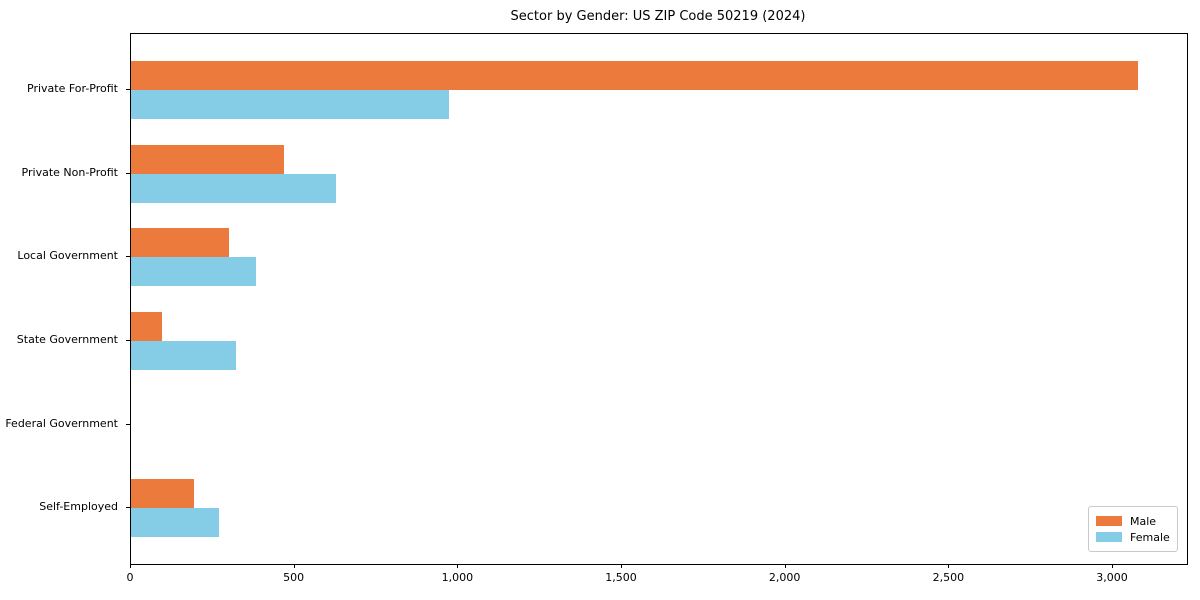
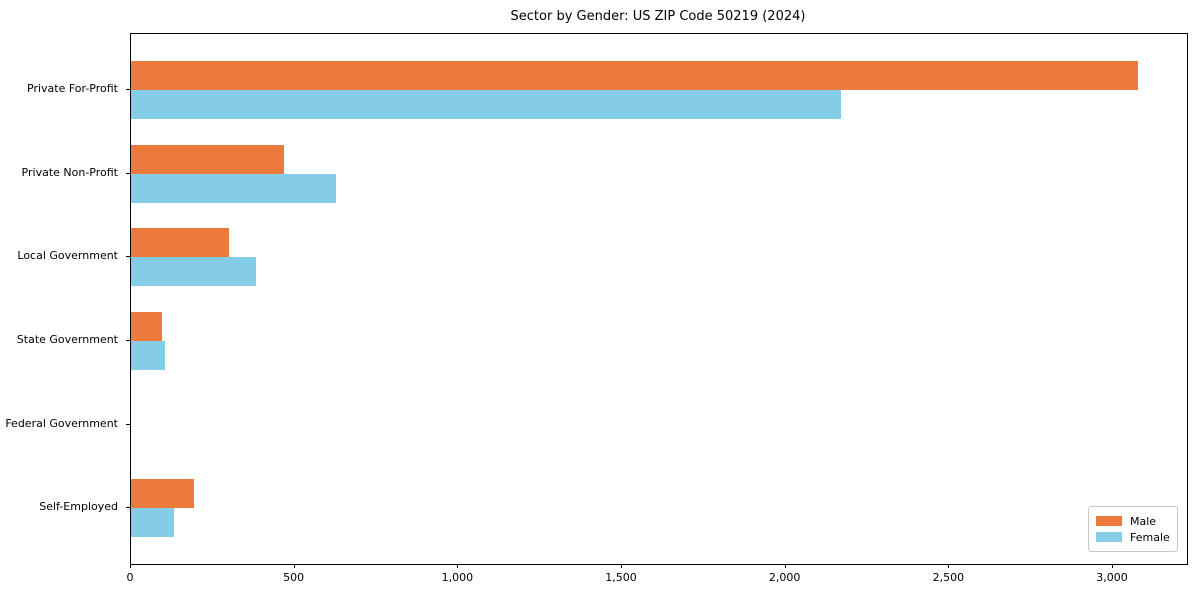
Female/Private For-Profit: 970 -> 2170
Female/State Government: 320 -> 100
Female/Self-Employed: 270 -> 130
